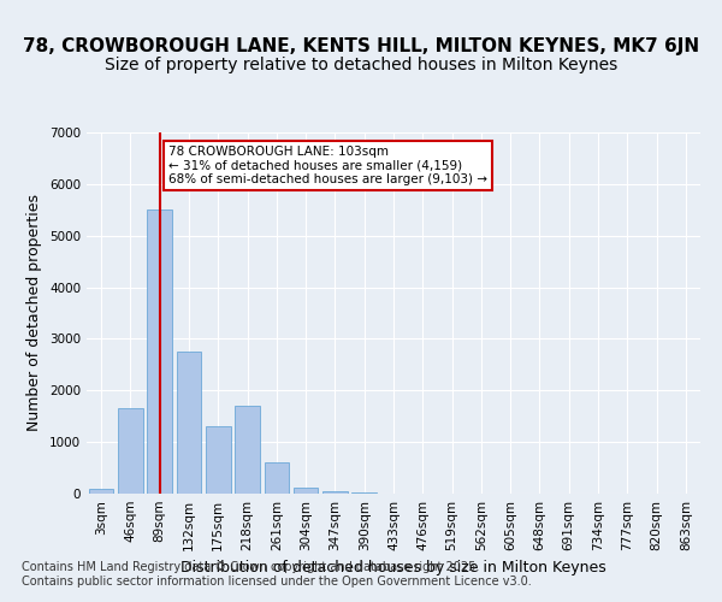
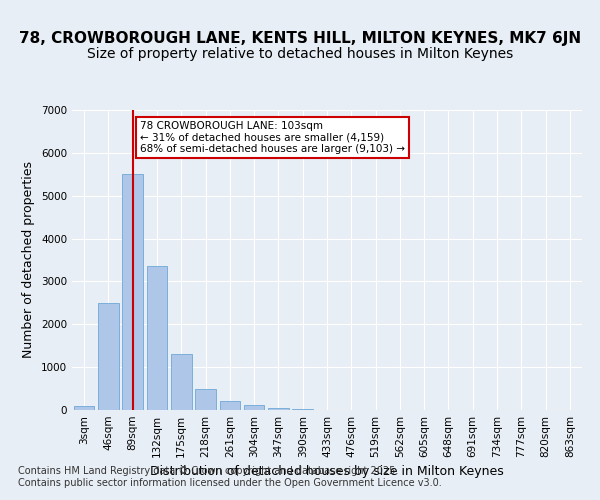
46sqm: 1650 -> 2500
132sqm: 2750 -> 3350
218sqm: 1700 -> 480
261sqm: 600 -> 220
